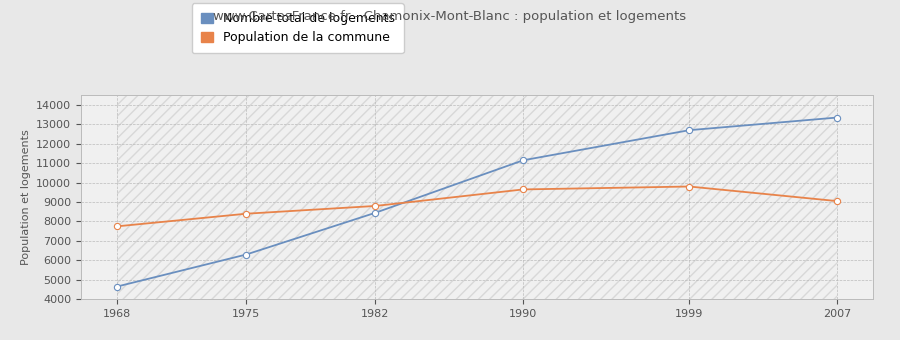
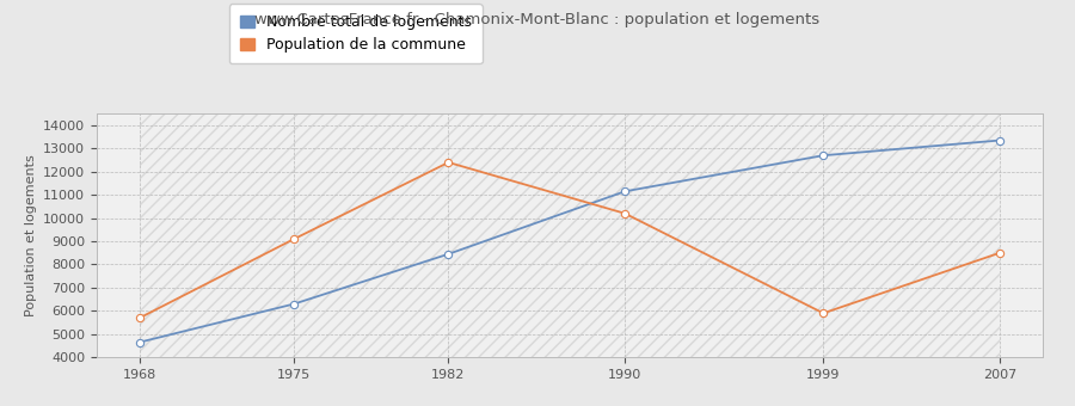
Population de la commune/1968: 7800 -> 5700
Population de la commune/1975: 8400 -> 9100
Population de la commune/1982: 8800 -> 12400
Population de la commune/1990: 9600 -> 10200
Population de la commune/1999: 9800 -> 5900
Population de la commune/2007: 9000 -> 8500
